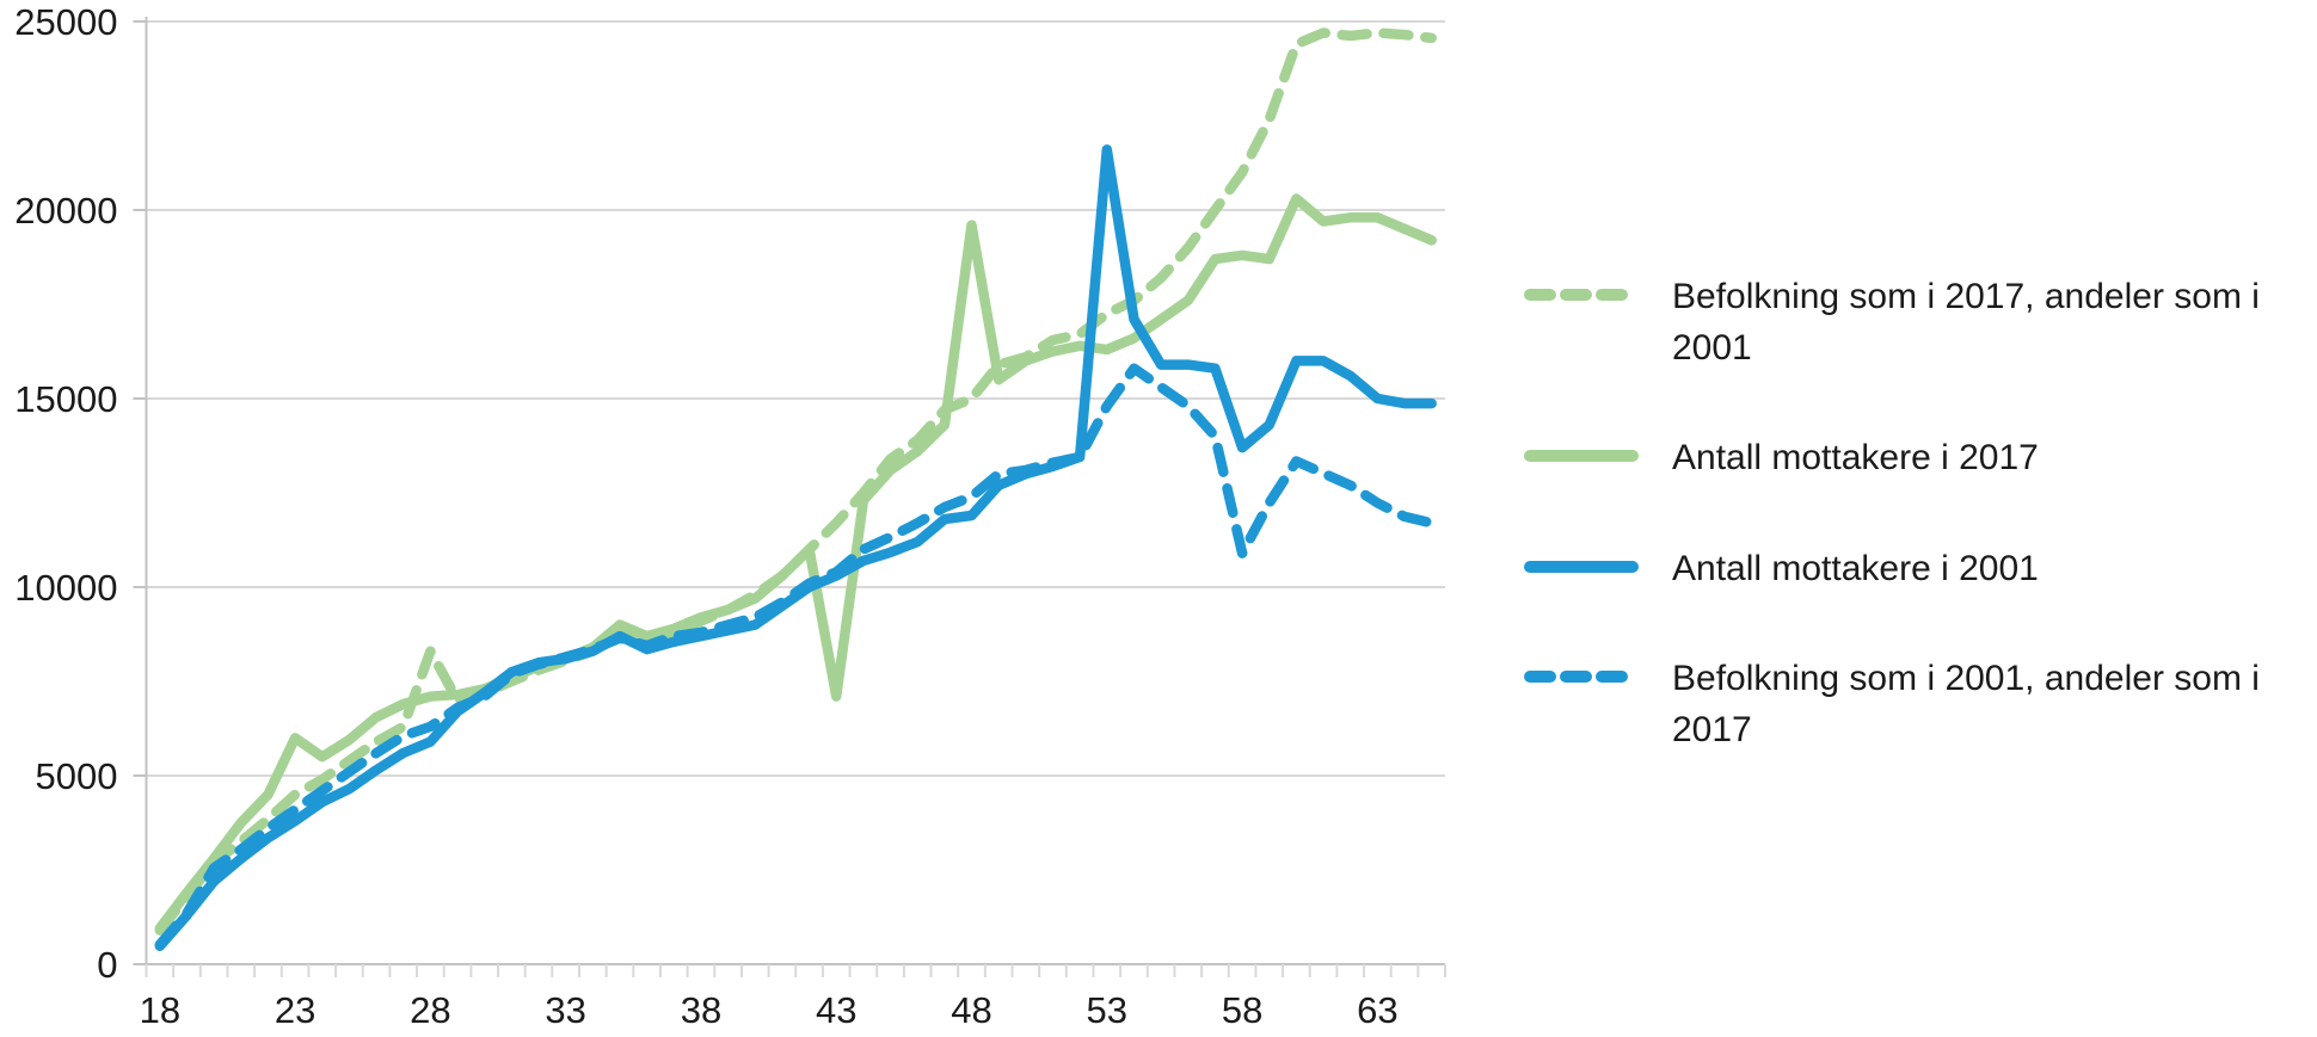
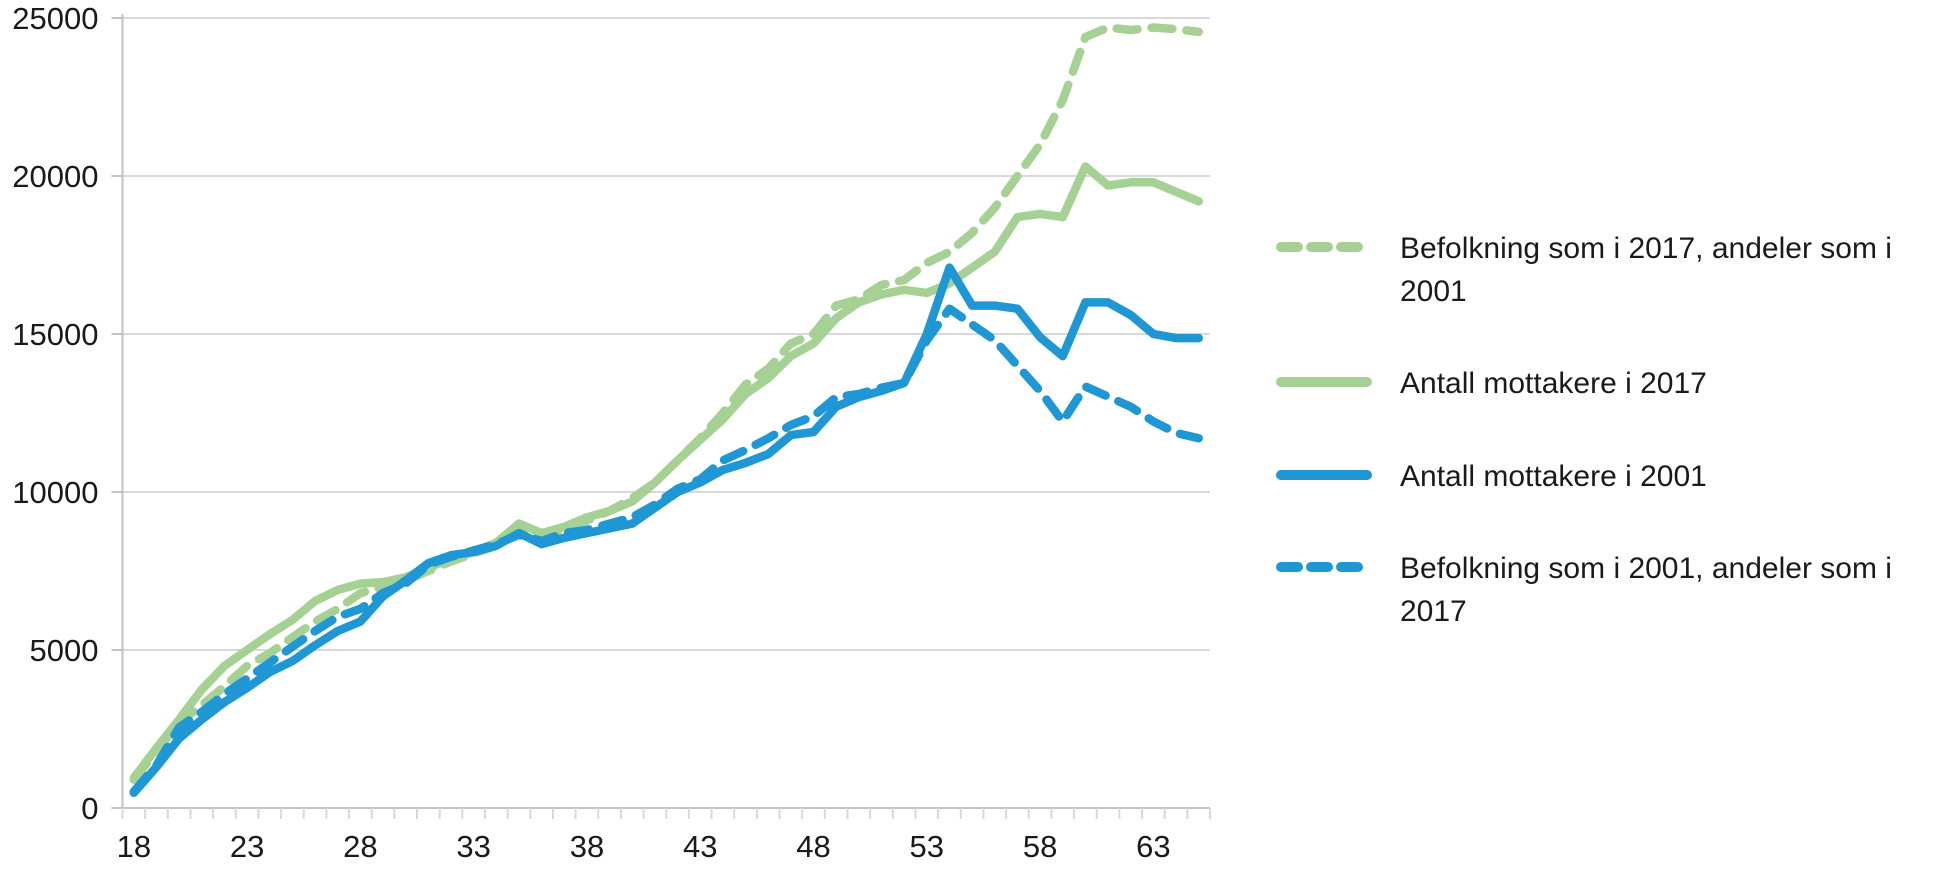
Antall mottakere i 2017/23: 6000 -> 5000
Befolkning som i 2017, andeler som i 2001/28: 8300 -> 6800
Antall mottakere i 2017/43: 7100 -> 11600
Antall mottakere i 2017/48: 19600 -> 14700
Antall mottakere i 2001/53: 21600 -> 15000
Antall mottakere i 2001/58: 13700 -> 14900
Befolkning som i 2001, andeler som i 2017/58: 10900 -> 13200
